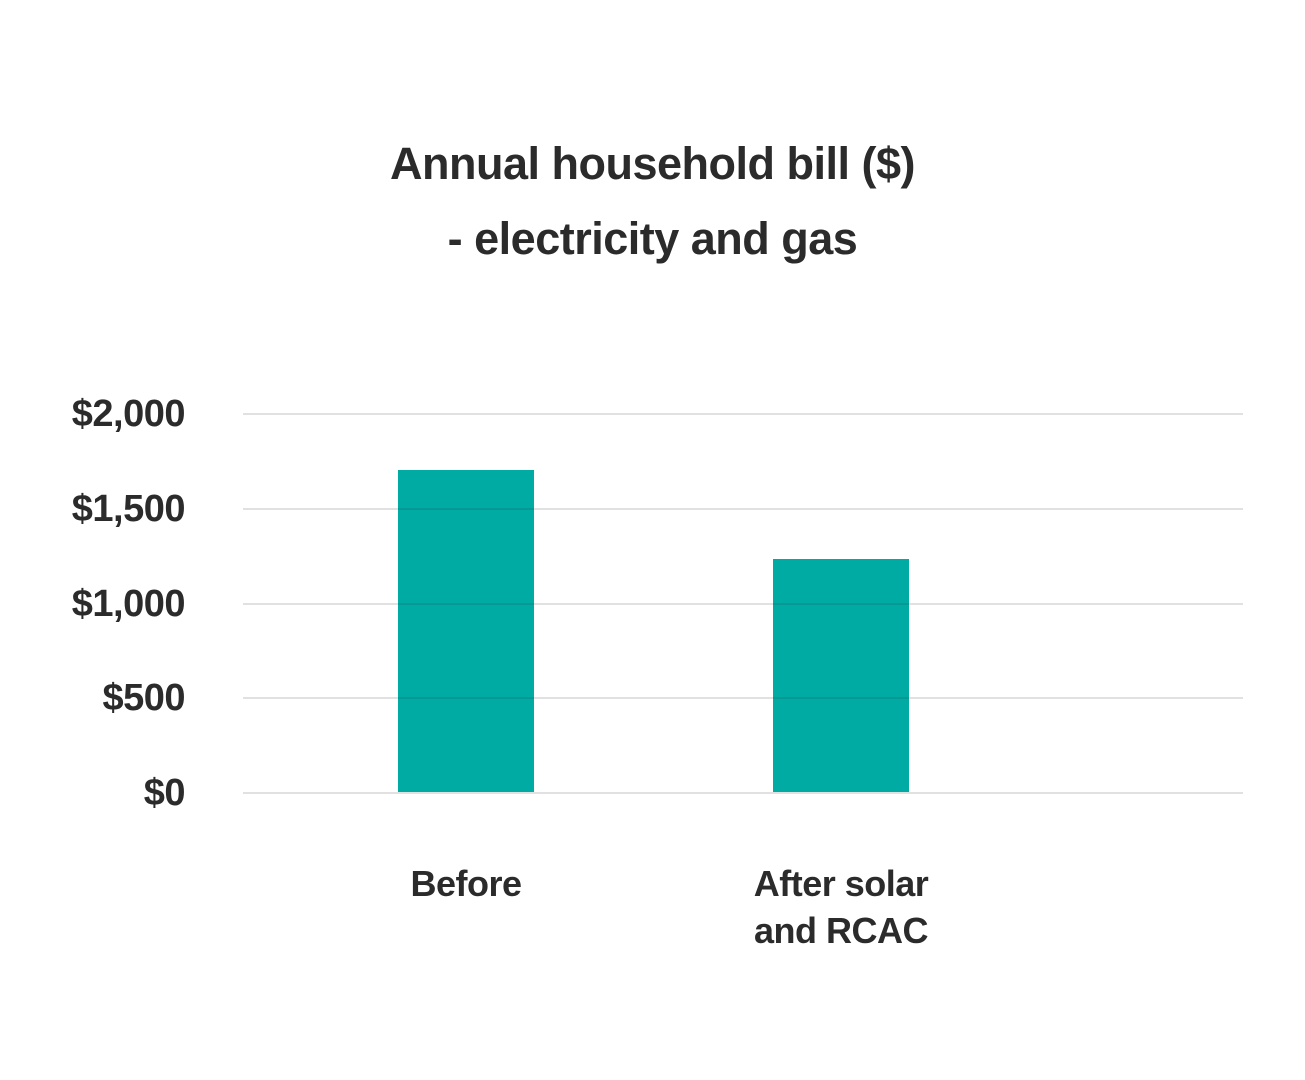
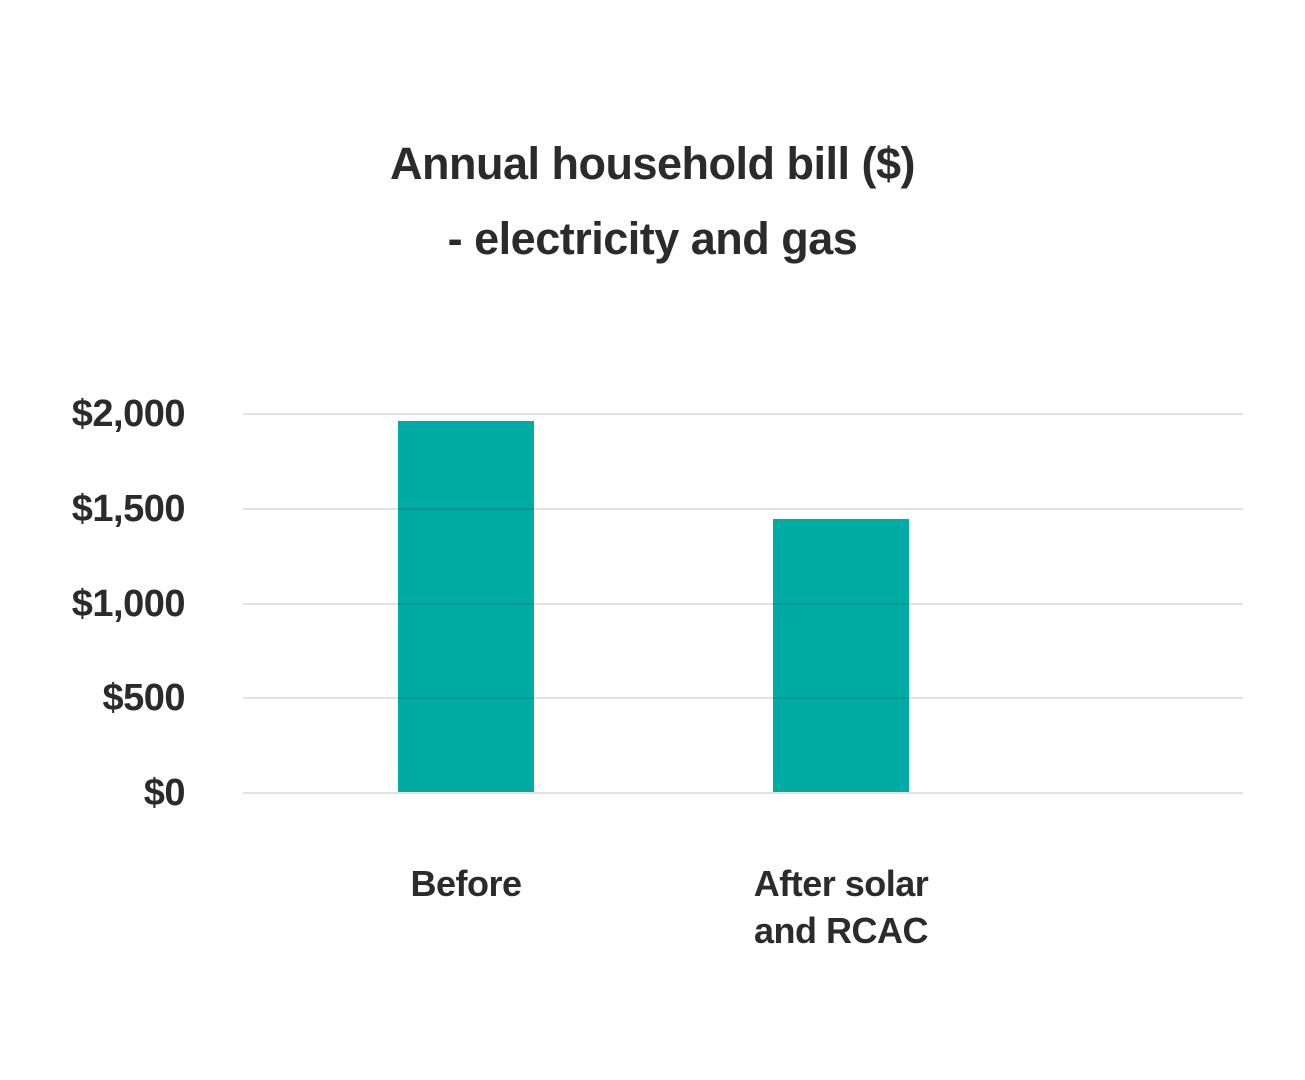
Before: $1700 -> $1960
After solar and RCAC: $1230 -> $1440
